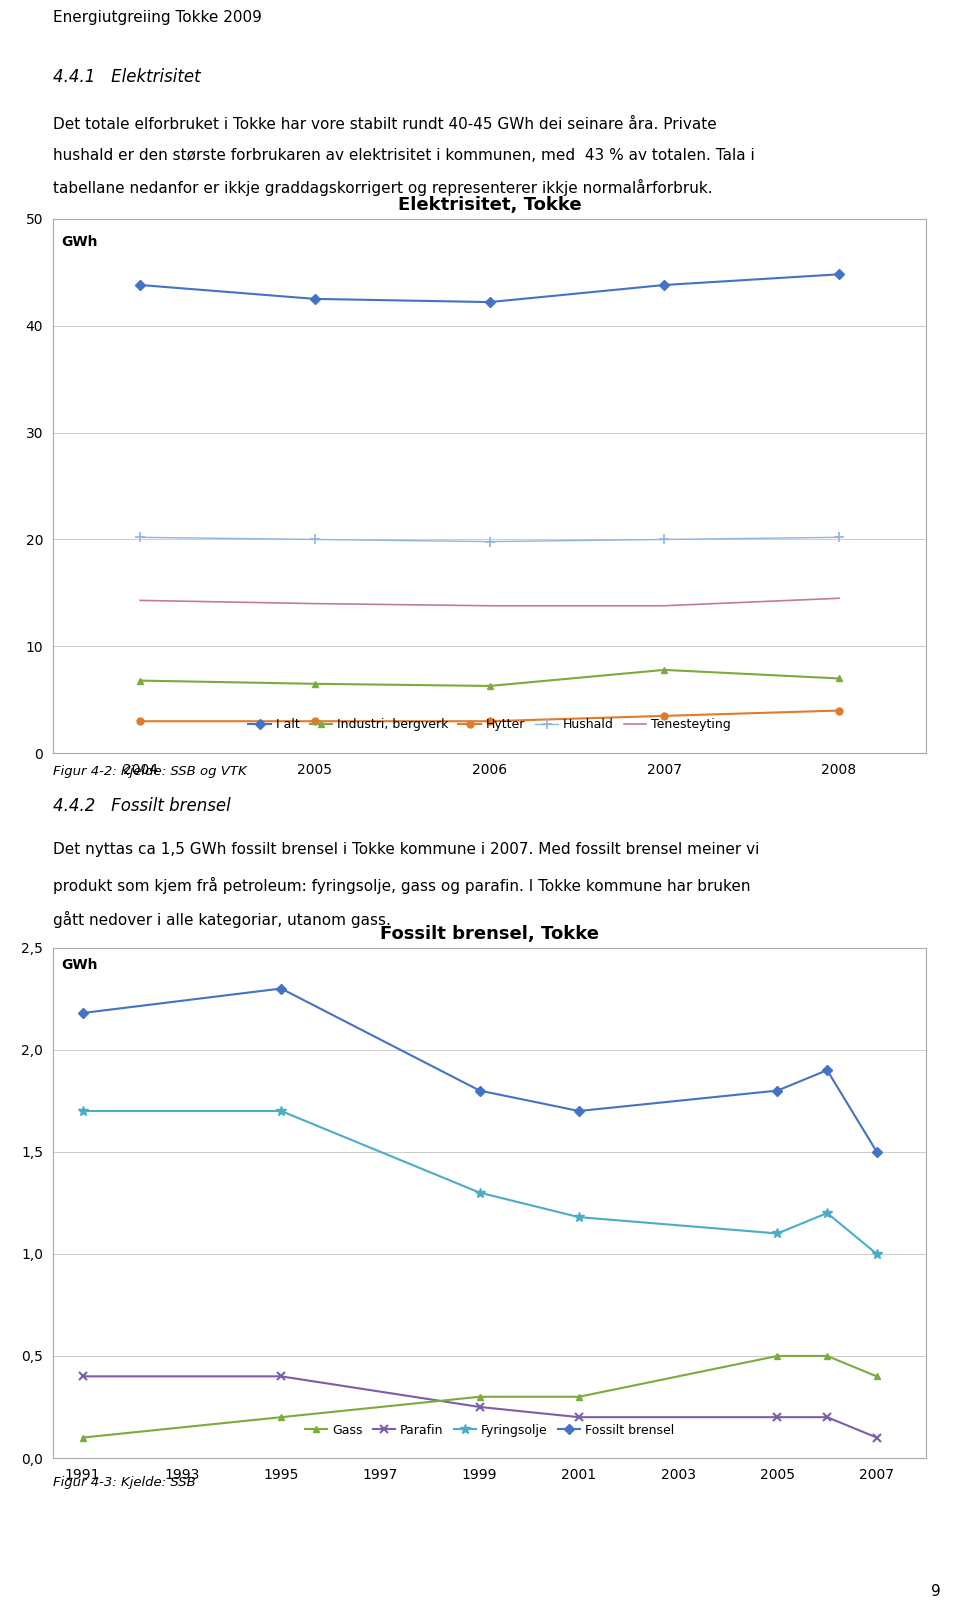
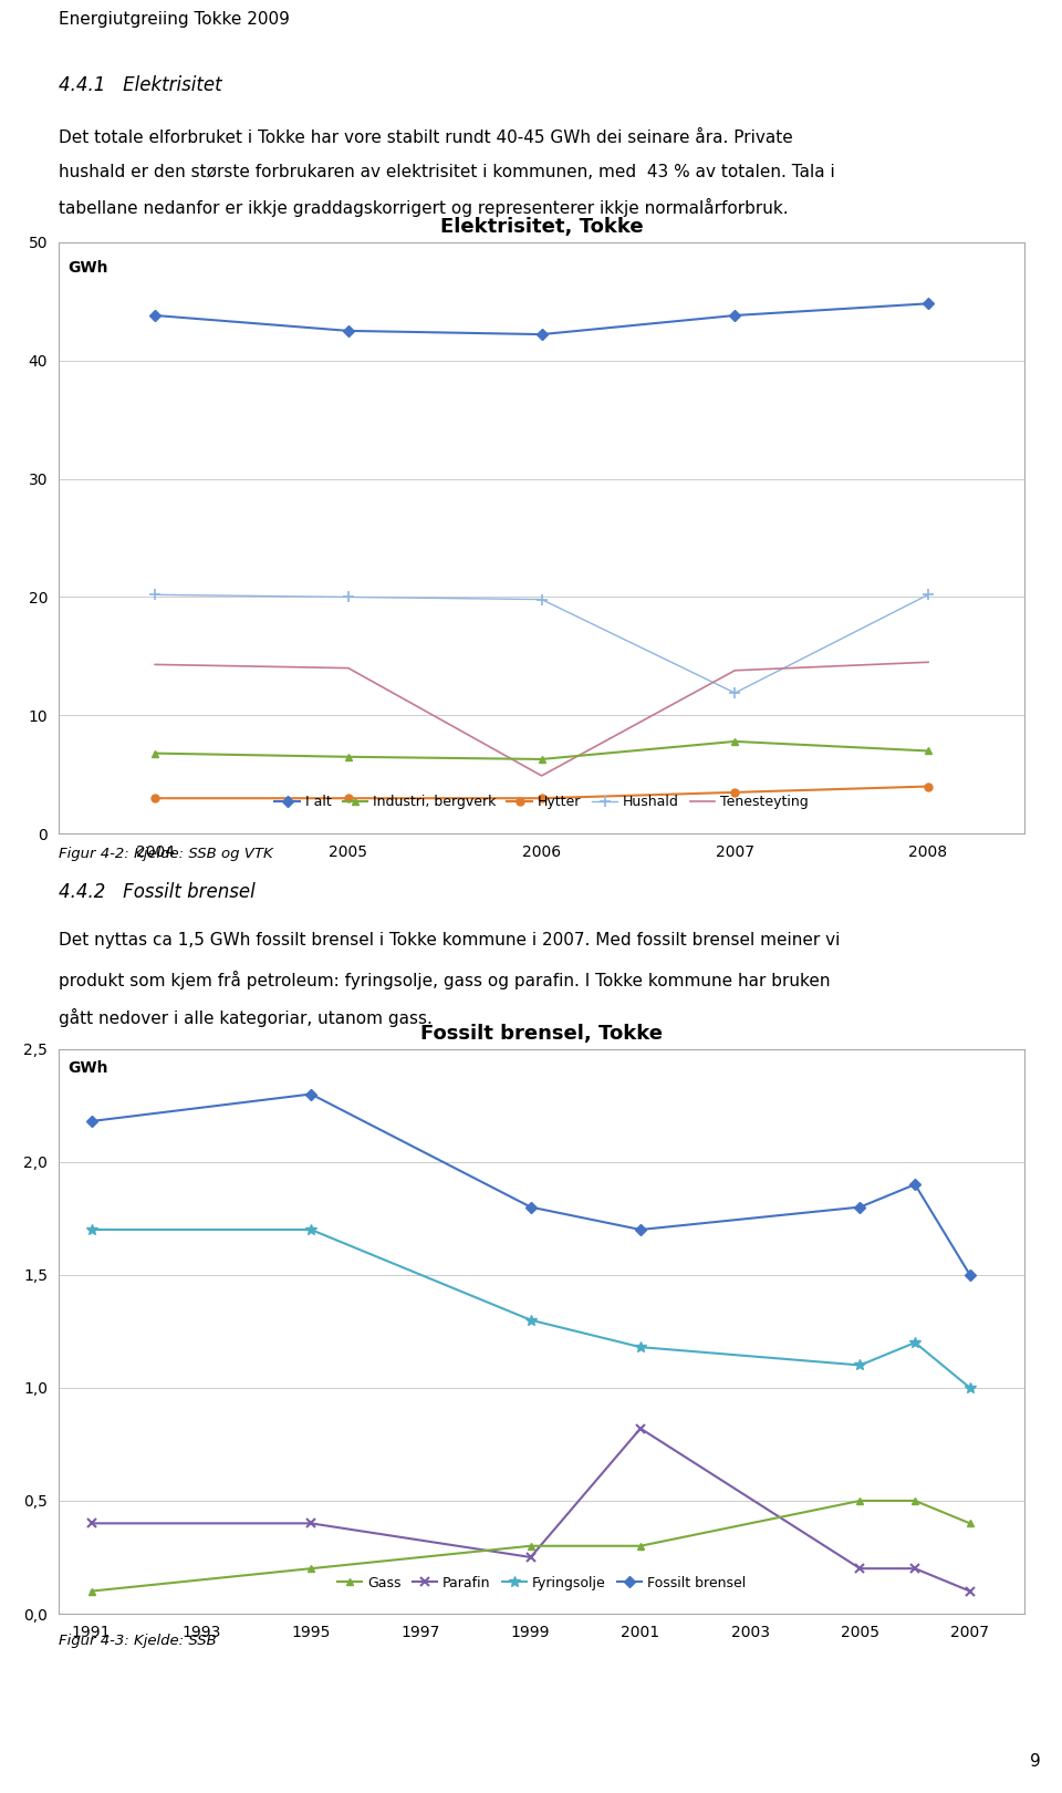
Elektrisitet, Tokke/Tenesteyting/2006: 13.8 -> 4.9
Elektrisitet, Tokke/Hushald/2007: 20.0 -> 11.9
Fossilt brensel, Tokke/Parafin/2001: 0,20 -> 0,82
